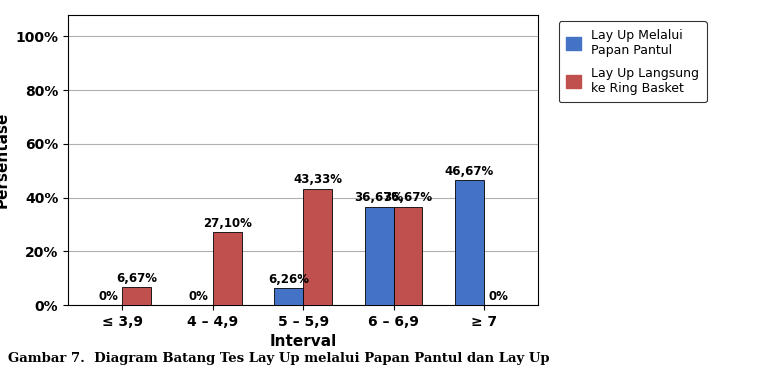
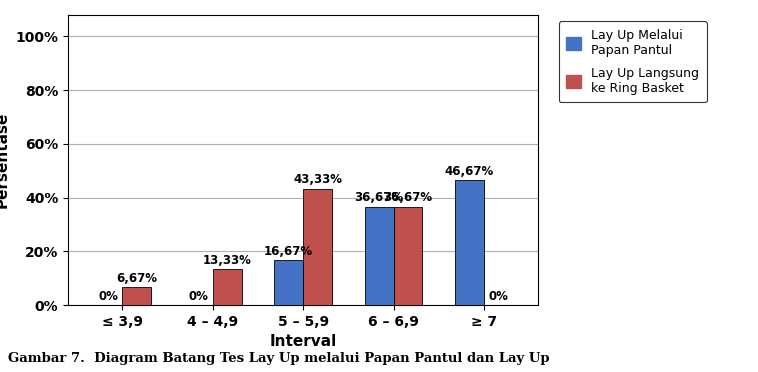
Lay Up Langsung ke Ring Basket/4 – 4,9: 27,10% -> 13,33%
Lay Up Melalui Papan Pantul/5 – 5,9: 6,26% -> 16,67%
